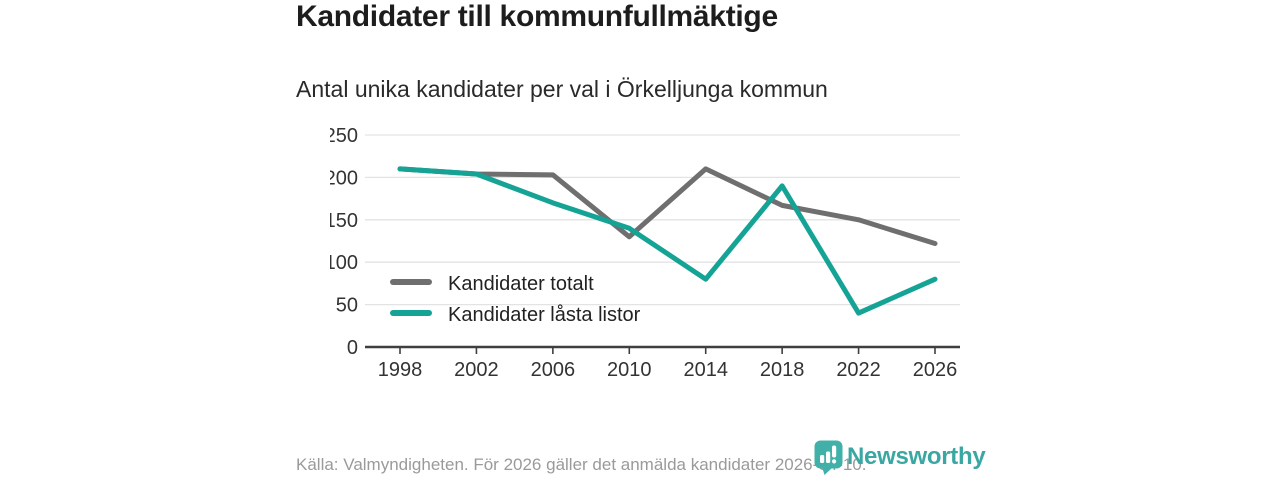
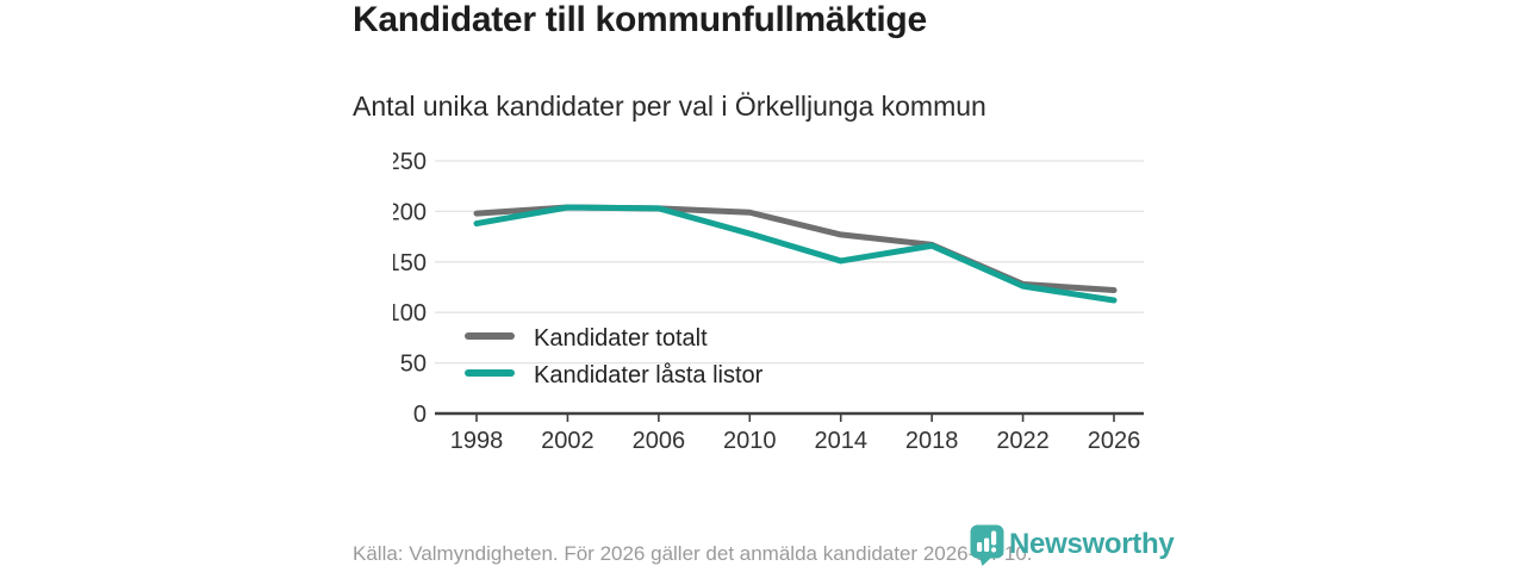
Kandidater totalt/1998: 210 -> 200
Kandidater låsta listor/1998: 210 -> 190
Kandidater låsta listor/2006: 170 -> 200
Kandidater totalt/2010: 130 -> 200
Kandidater låsta listor/2010: 140 -> 180
Kandidater totalt/2014: 210 -> 180
Kandidater låsta listor/2014: 80 -> 150
Kandidater låsta listor/2018: 190 -> 170
Kandidater totalt/2022: 150 -> 130
Kandidater låsta listor/2022: 40 -> 130
Kandidater låsta listor/2026: 80 -> 110
